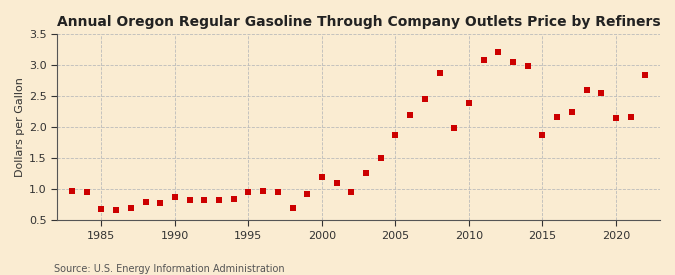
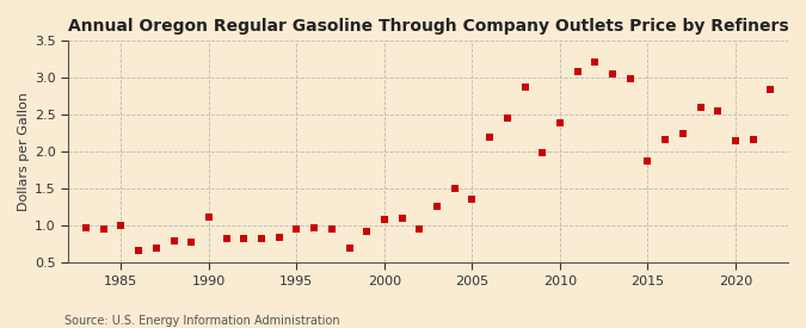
1985: 0.68 -> 1.00
1990: 0.87 -> 1.12
2000: 1.20 -> 1.08
2005: 1.87 -> 1.36
